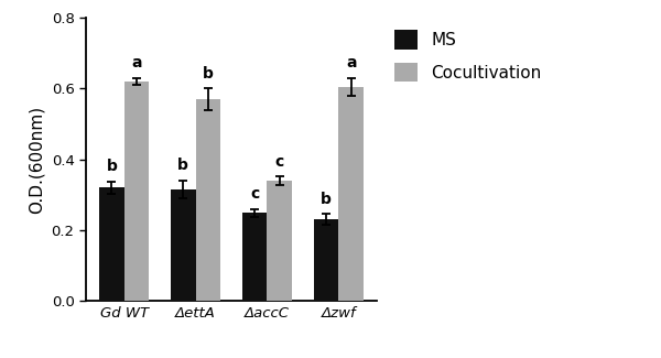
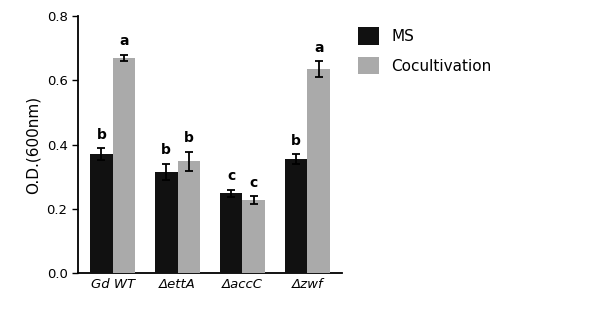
MS/Gd WT: 0.320 -> 0.370
Cocultivation/Gd WT: 0.620 -> 0.670
Cocultivation/ΔettA: 0.570 -> 0.348
Cocultivation/ΔaccC: 0.340 -> 0.228
MS/Δzwf: 0.230 -> 0.355
Cocultivation/Δzwf: 0.605 -> 0.635
